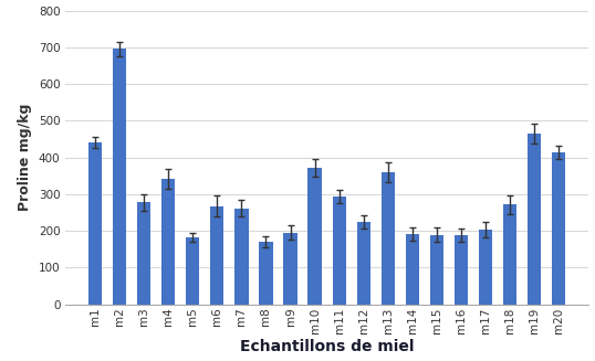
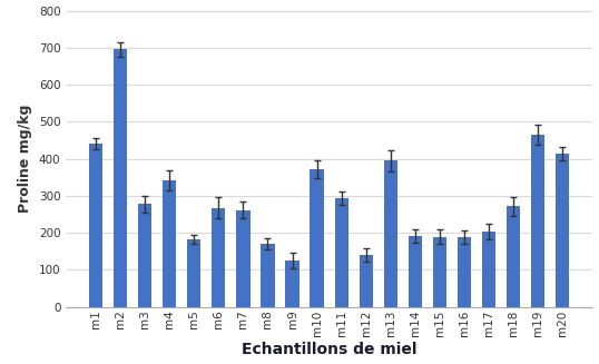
m9: 196 -> 125
m12: 224 -> 140
m13: 360 -> 395
